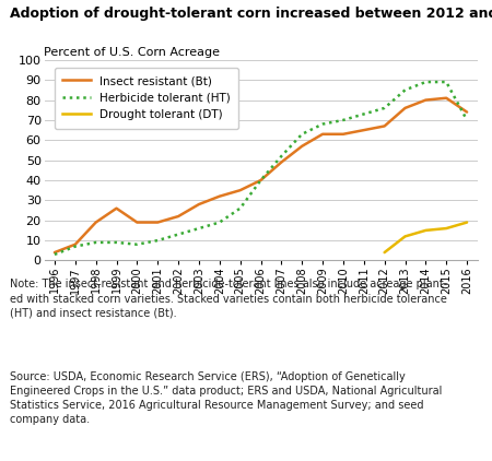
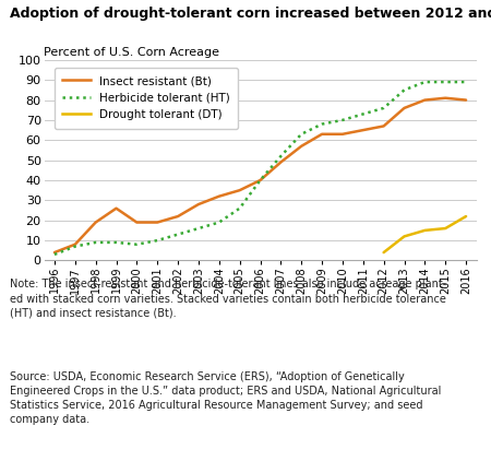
Insect resistant (Bt)/2016: 74 -> 80
Herbicide tolerant (HT)/2016: 70 -> 89
Drought tolerant (DT)/2016: 19 -> 22
